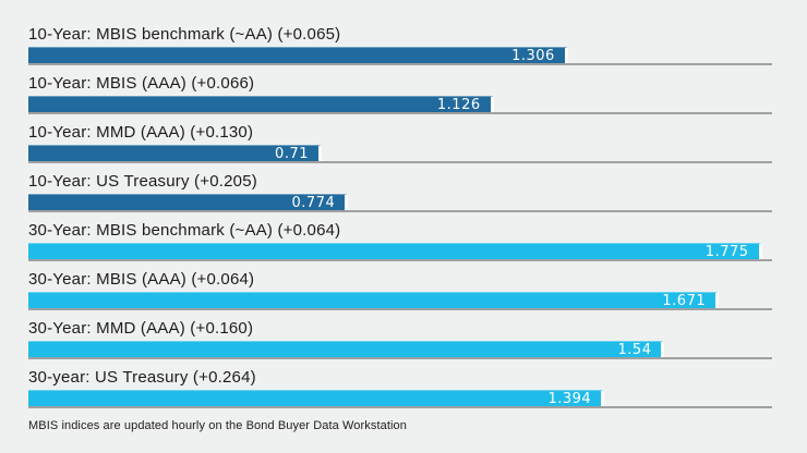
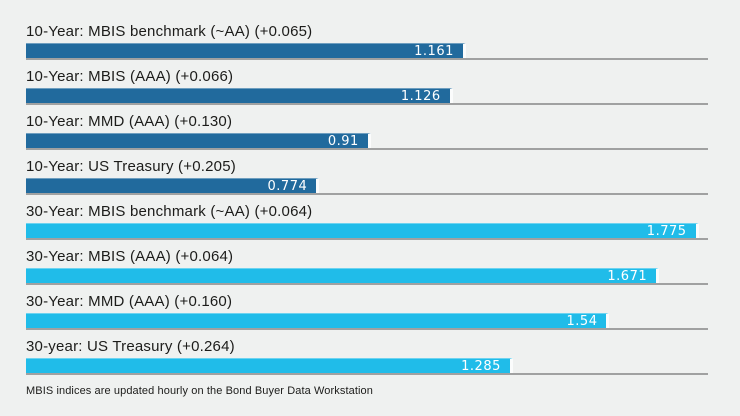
10-Year: MBIS benchmark (~AA) (+0.065): 1.306 -> 1.161
10-Year: MMD (AAA) (+0.130): 0.71 -> 0.91
30-year: US Treasury (+0.264): 1.394 -> 1.285
